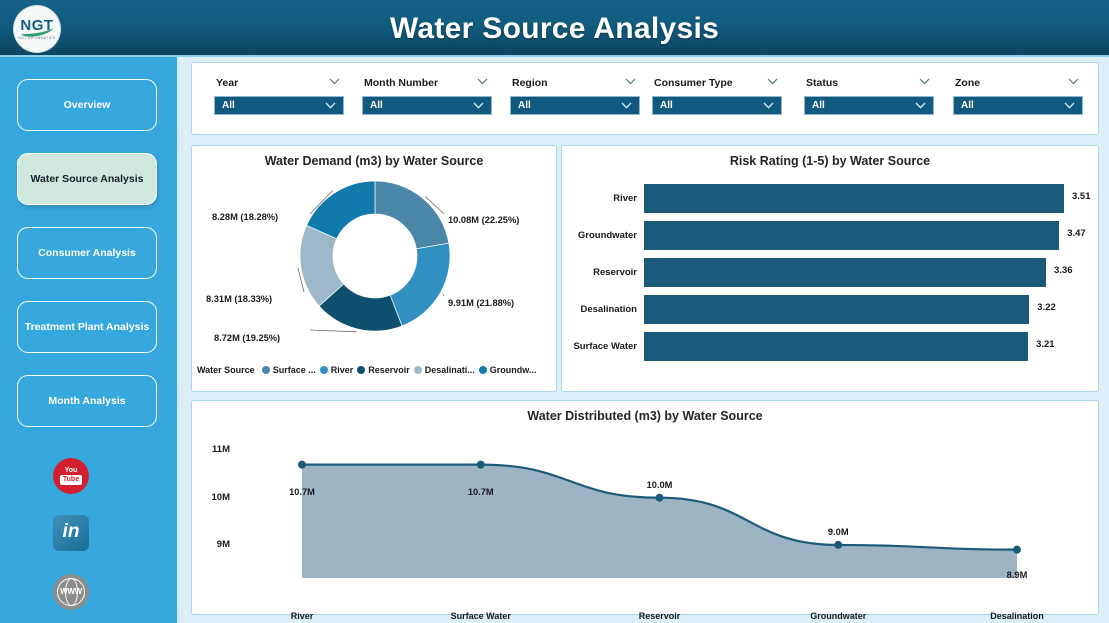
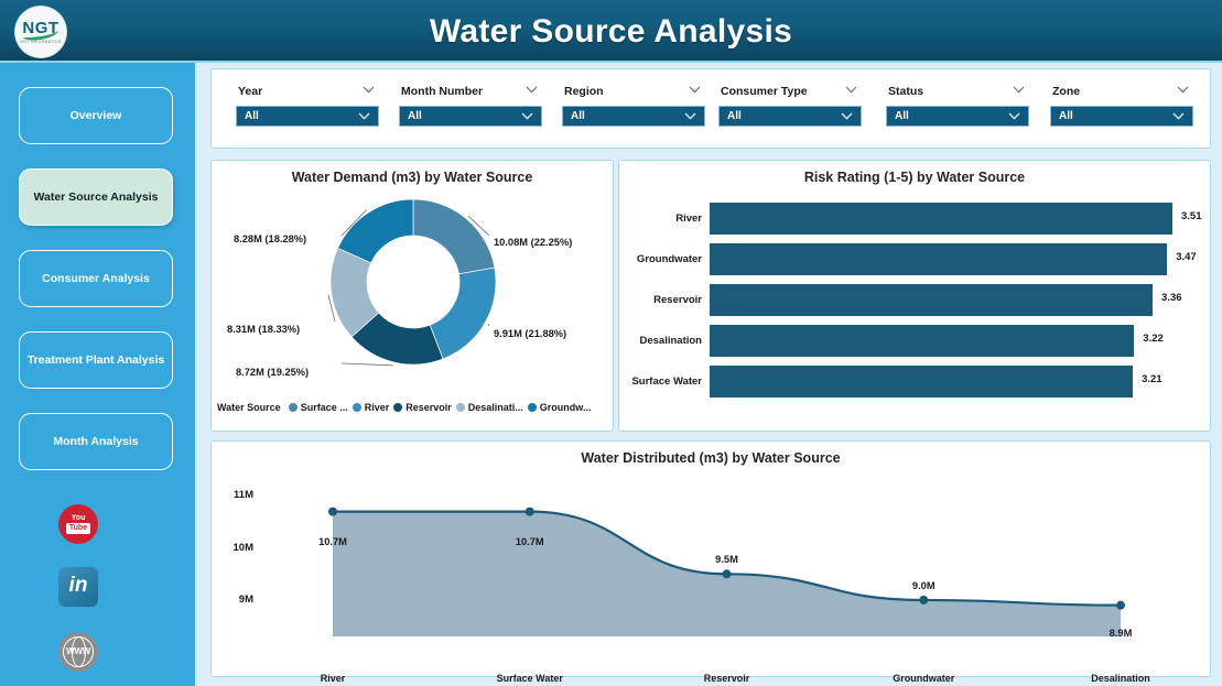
Water Distributed (m3) by Water Source/Reservoir: 10.0M -> 9.5M
